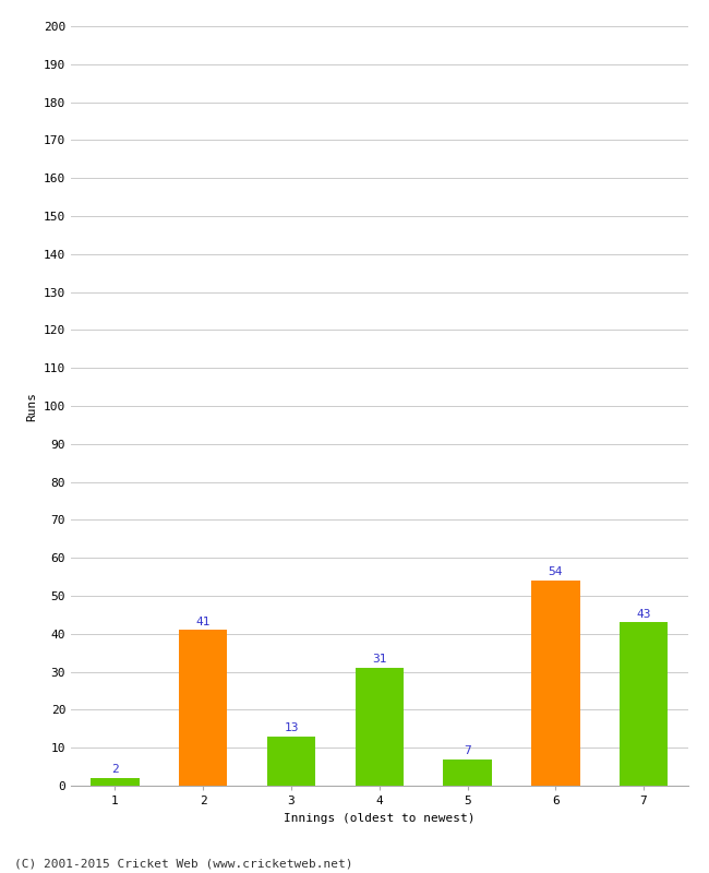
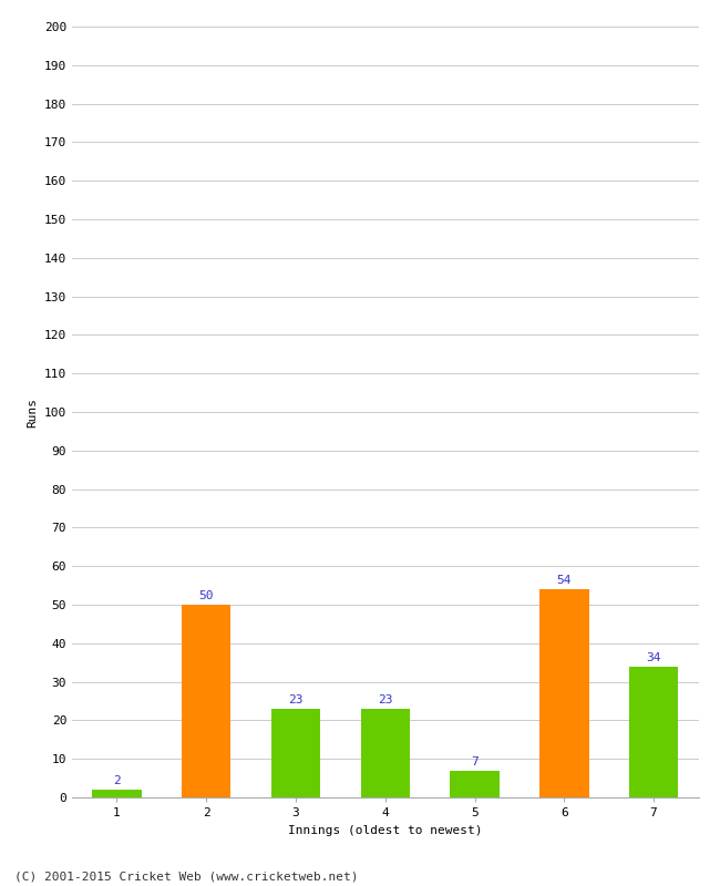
2: 41 -> 50
3: 13 -> 23
4: 31 -> 23
7: 43 -> 34
